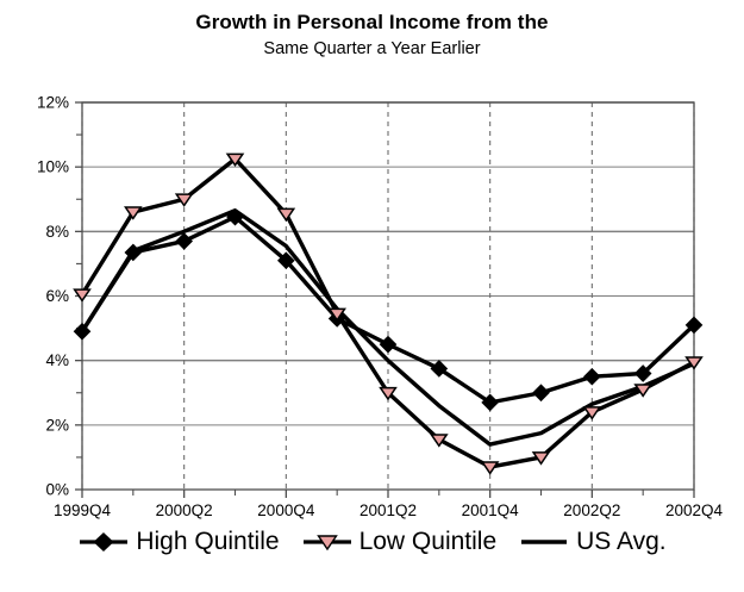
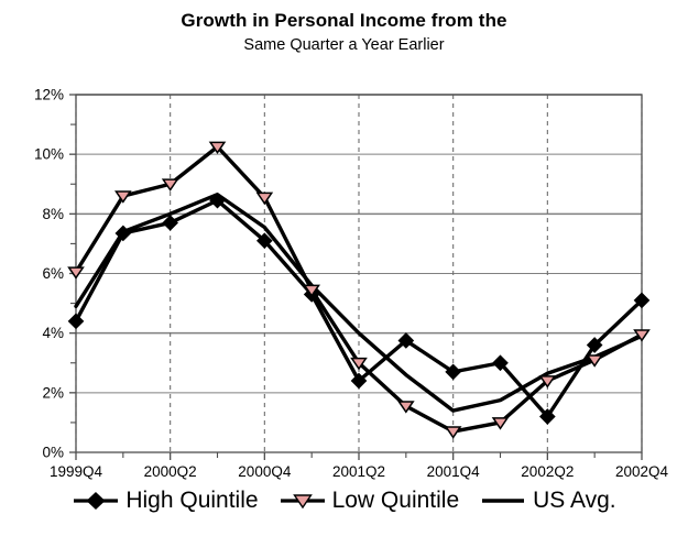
High Quintile/1999Q4: 4.9% -> 4.4%
High Quintile/2001Q2: 4.5% -> 2.4%
High Quintile/2002Q2: 3.5% -> 1.2%
